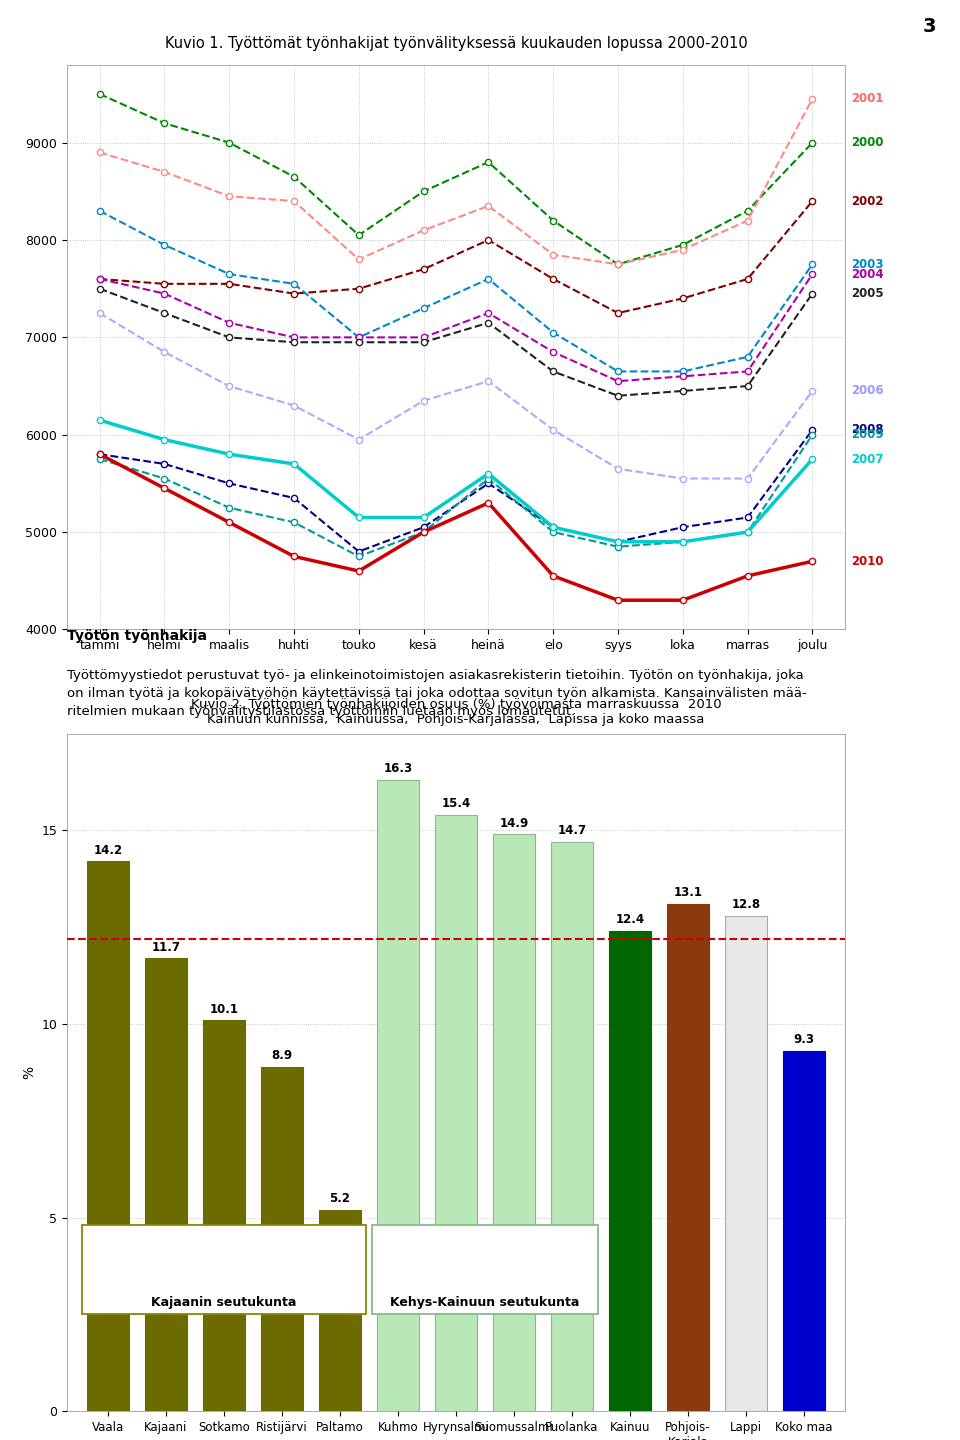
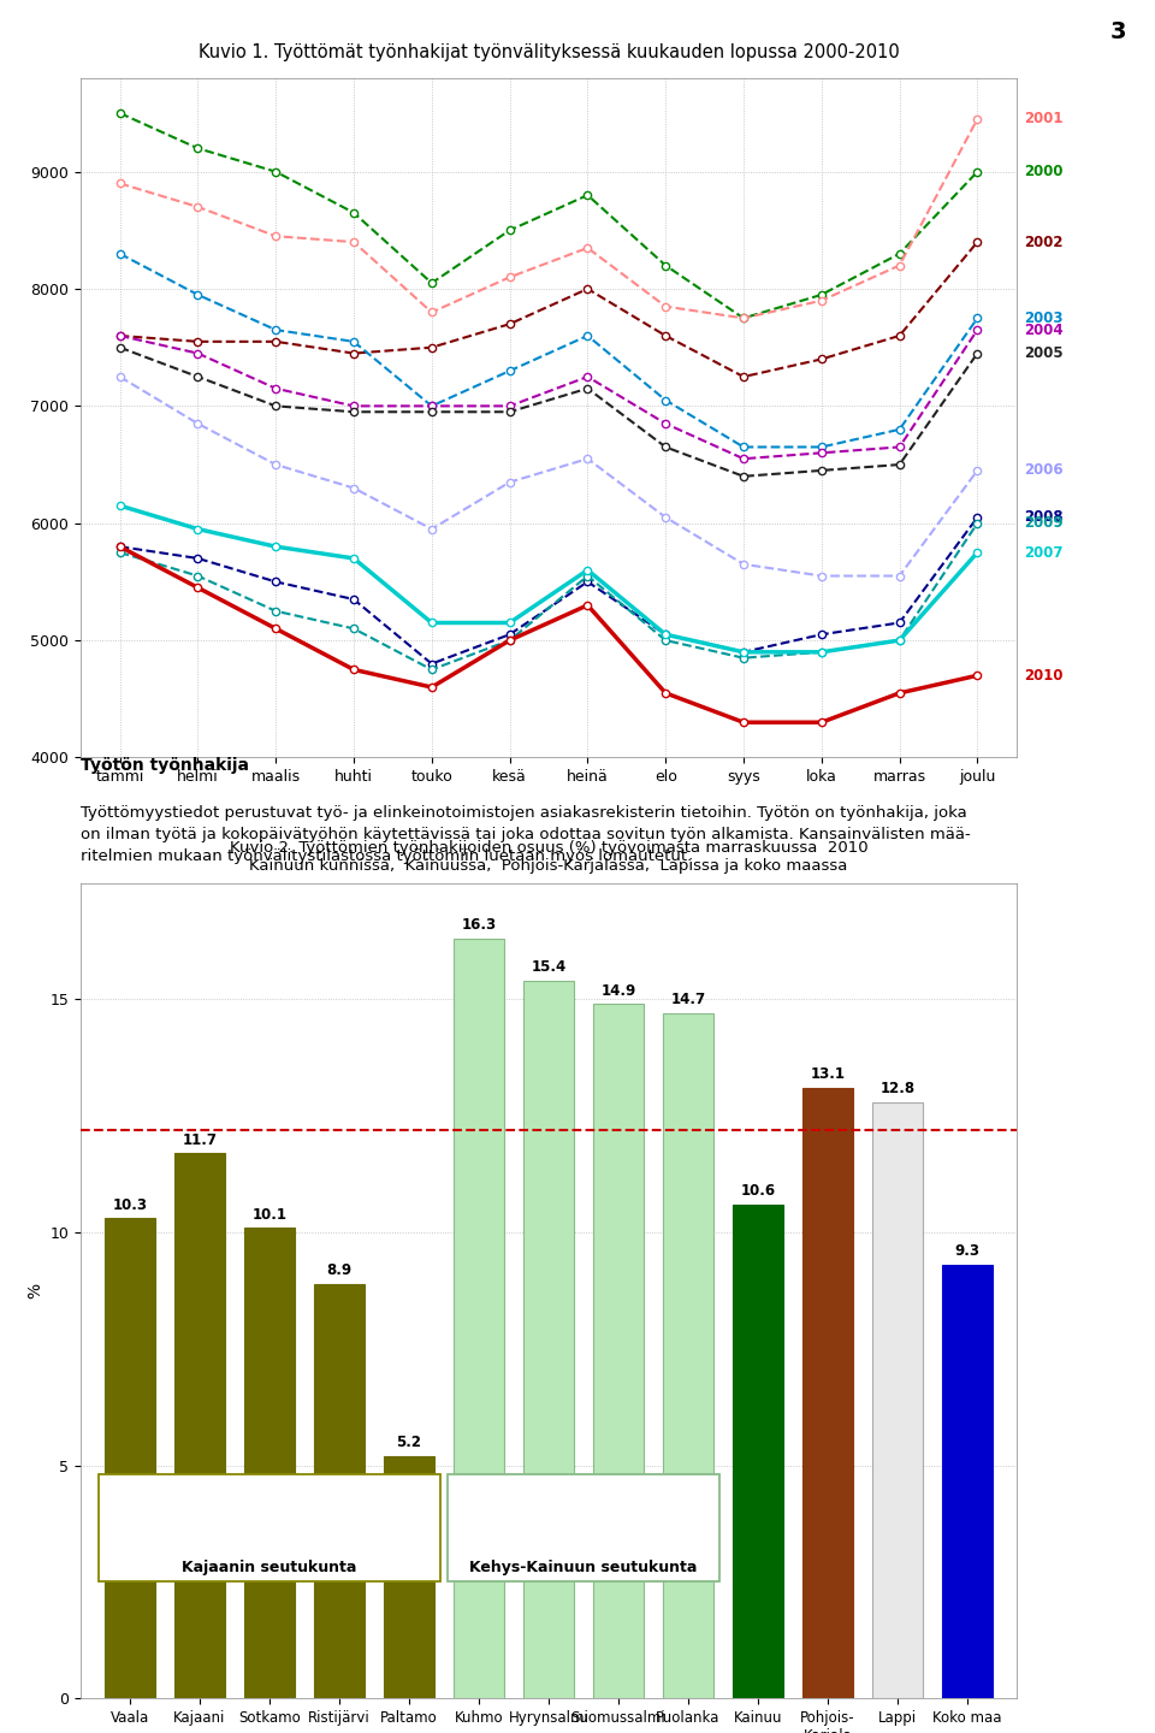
Vaala: 14.2 -> 10.3
Kainuu: 12.4 -> 10.6
